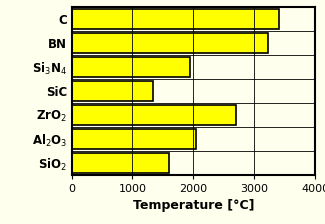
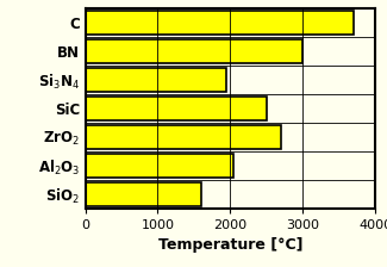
C: 3400 -> 3700
BN: 3220 -> 3000
SiC: 1340 -> 2500
